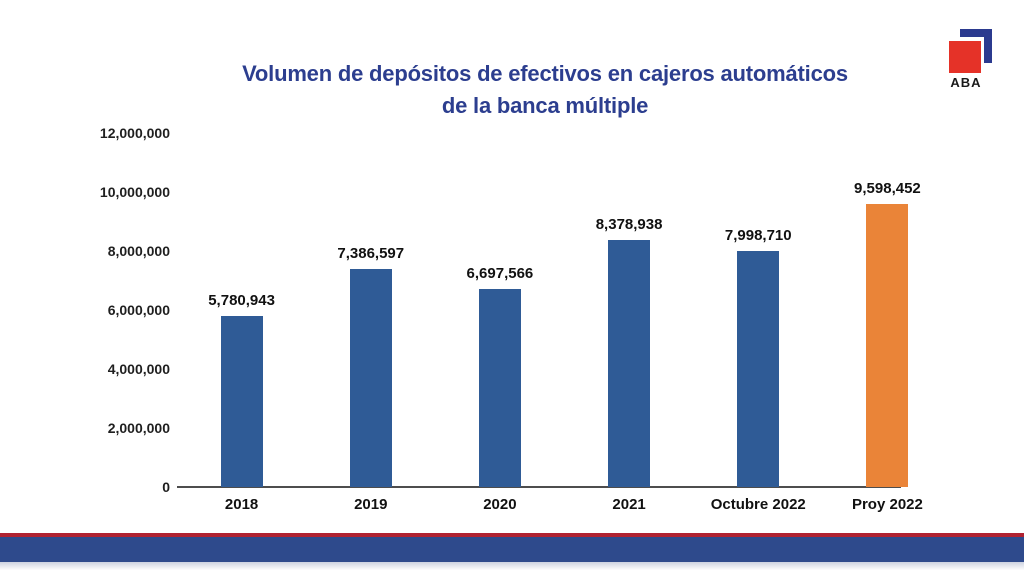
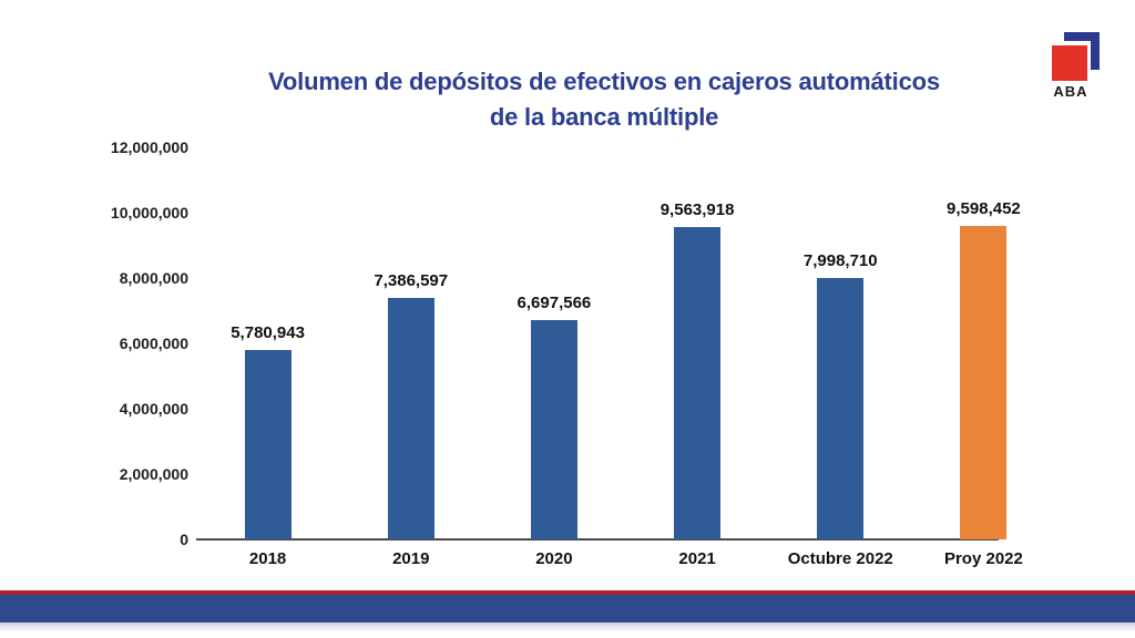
2021: 8,378,938 -> 9,563,918
